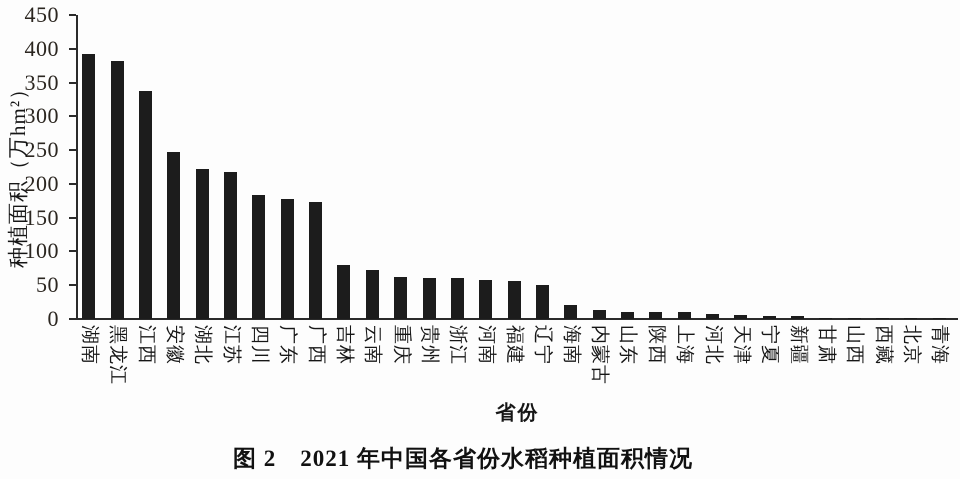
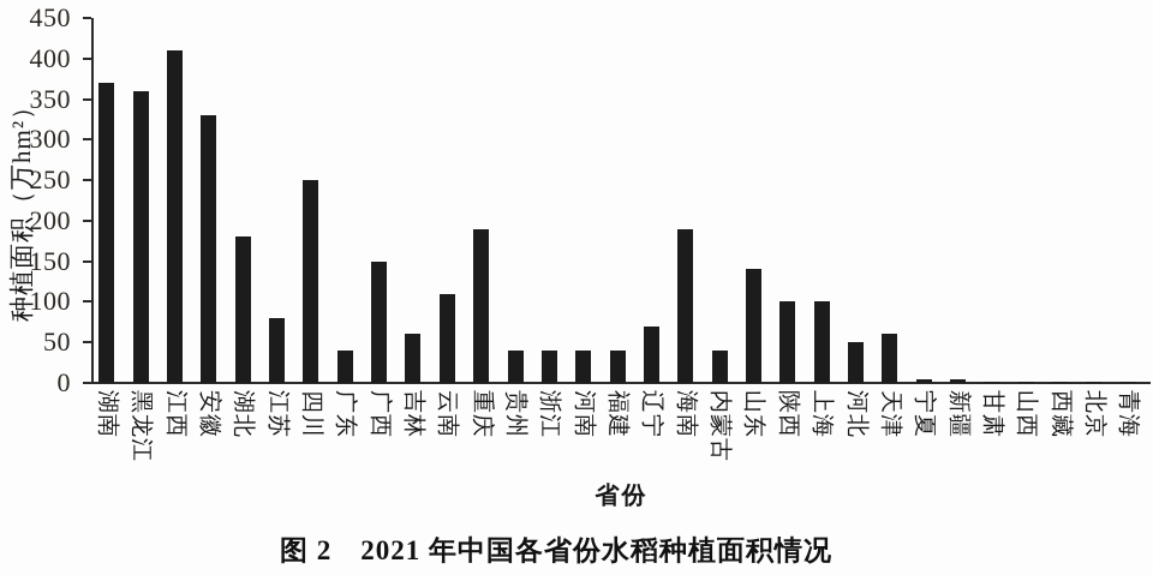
湖南: 390 -> 370
黑龙江: 380 -> 360
江西: 340 -> 410
安徽: 250 -> 330
湖北: 220 -> 180
江苏: 220 -> 80
四川: 180 -> 250
广东: 180 -> 40
广西: 170 -> 150
吉林: 80 -> 60
云南: 70 -> 110
重庆: 60 -> 190
贵州: 60 -> 40
浙江: 60 -> 40
河南: 60 -> 40
福建: 60 -> 40
辽宁: 50 -> 70
海南: 20 -> 190
内蒙古: 10 -> 40
山东: 10 -> 140
陕西: 10 -> 100
上海: 10 -> 100
河北: 10 -> 50
天津: 10 -> 60
